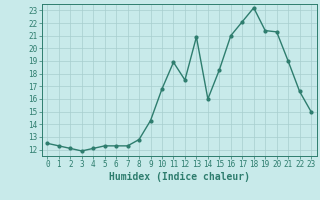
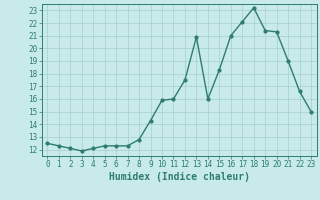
10: 16.8 -> 15.9
11: 18.9 -> 16.0
